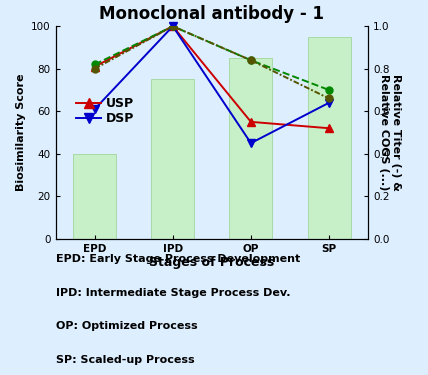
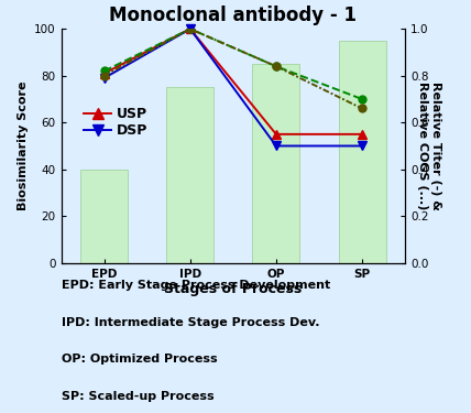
DSP/EPD: 61 -> 79
DSP/OP: 45 -> 50
USP/SP: 52 -> 55
DSP/SP: 64 -> 50
